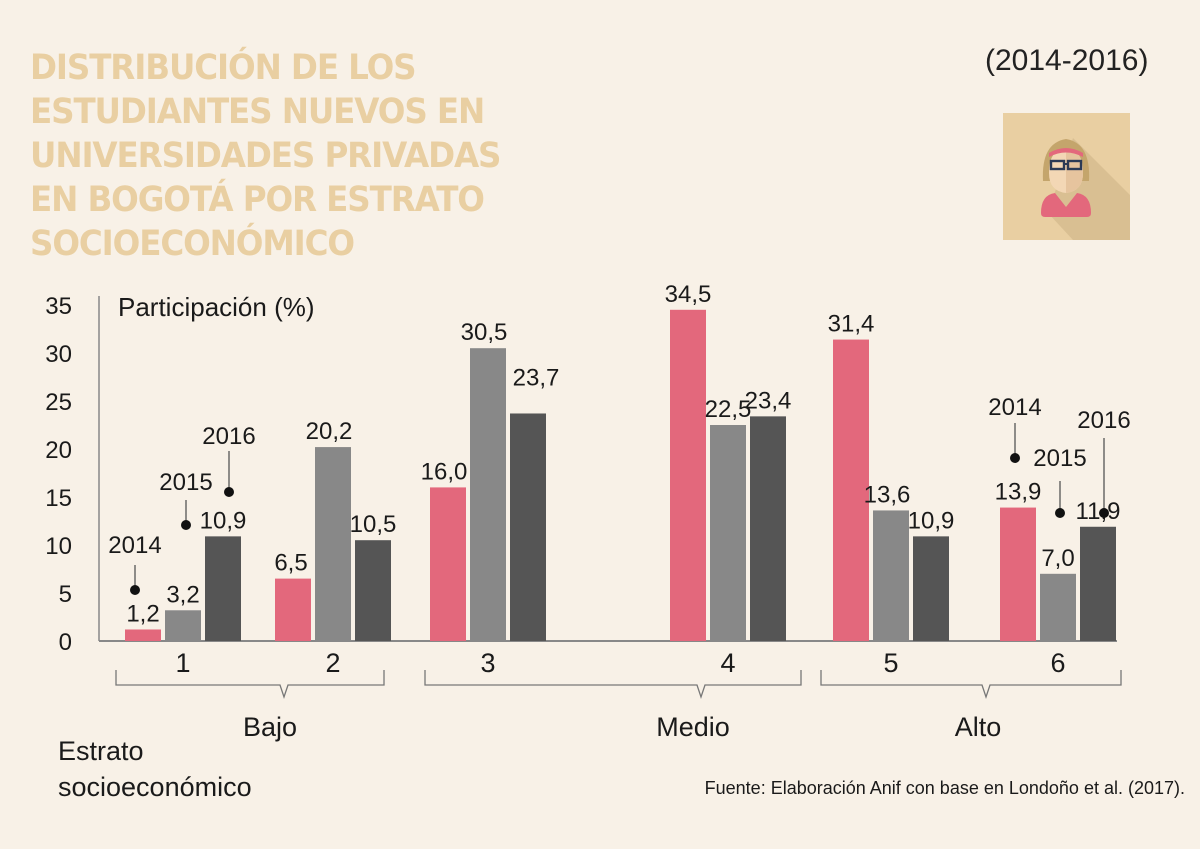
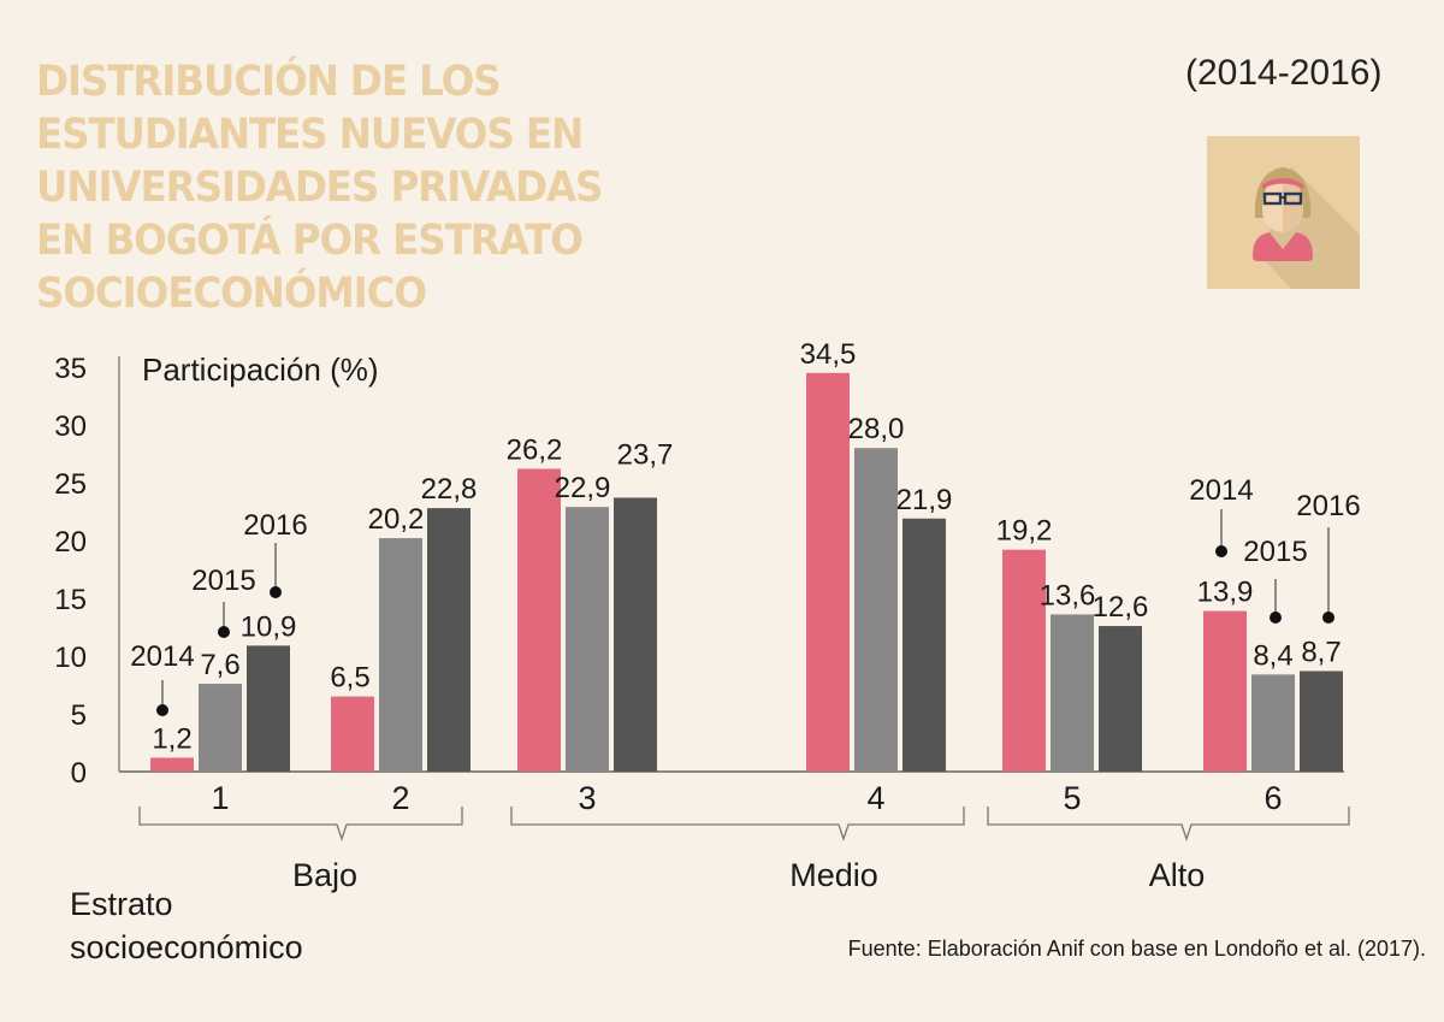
2015/1: 3,2 -> 7,6
2016/2: 10,5 -> 22,8
2014/3: 16,0 -> 26,2
2015/3: 30,5 -> 22,9
2015/4: 22,5 -> 28,0
2016/4: 23,4 -> 21,9
2014/5: 31,4 -> 19,2
2016/5: 10,9 -> 12,6
2015/6: 7,0 -> 8,4
2016/6: 11,9 -> 8,7
